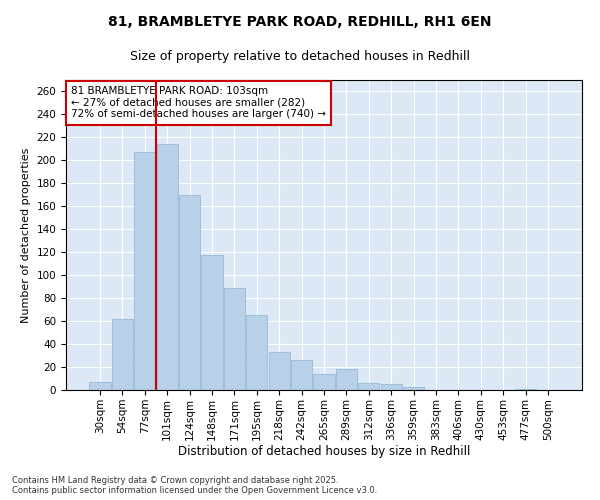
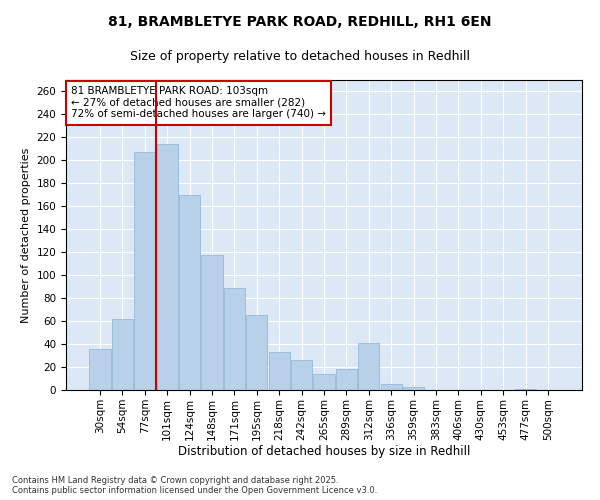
30sqm: 7 -> 36
312sqm: 6 -> 41
